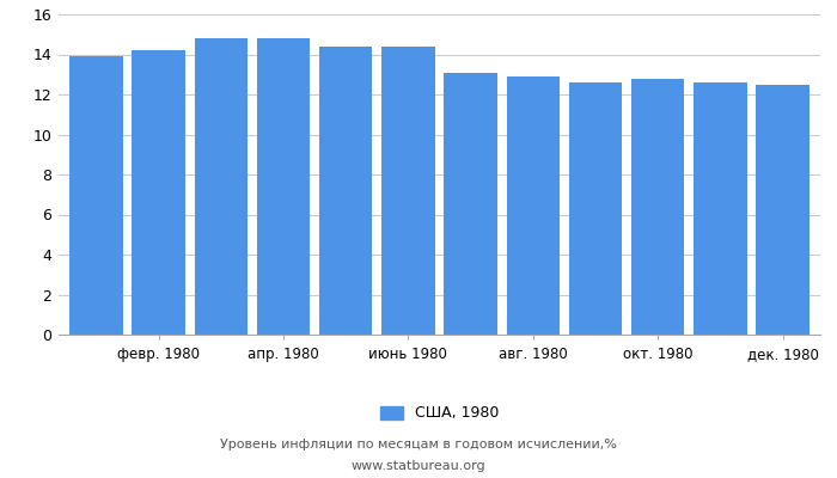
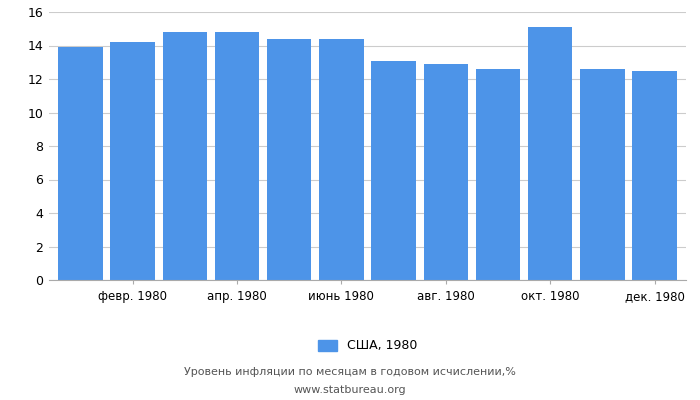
окт. 1980: 12.8 -> 15.1
